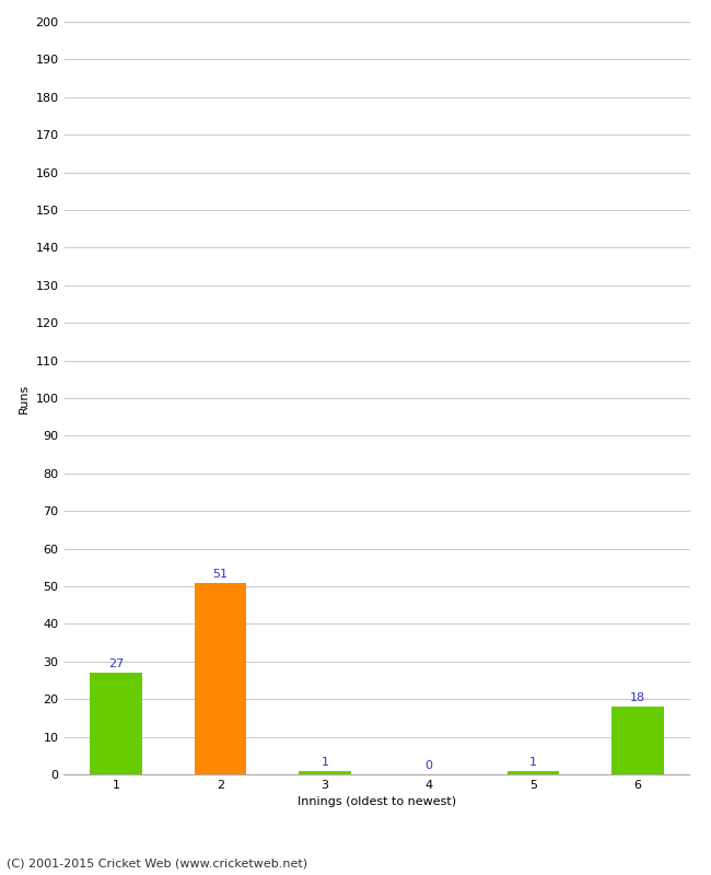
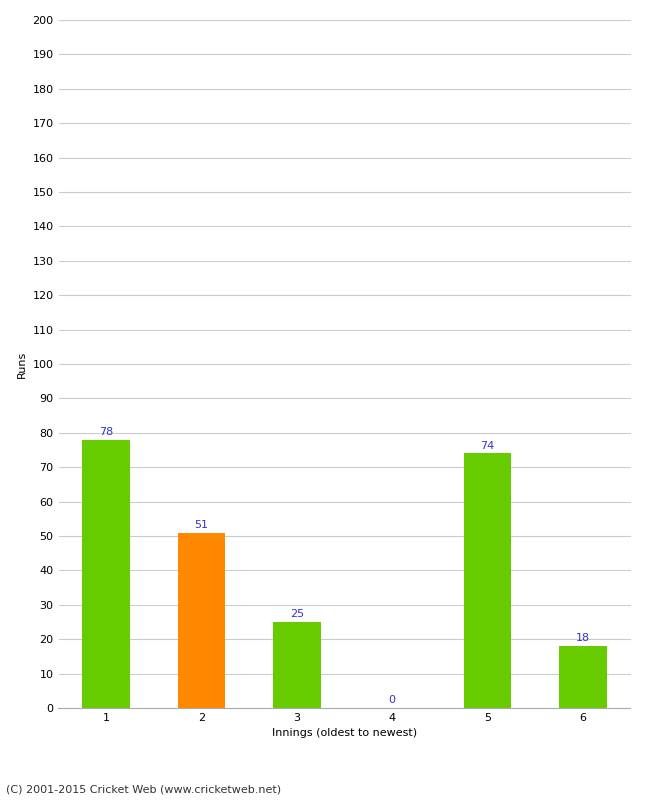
1: 27 -> 78
3: 1 -> 25
5: 1 -> 74
